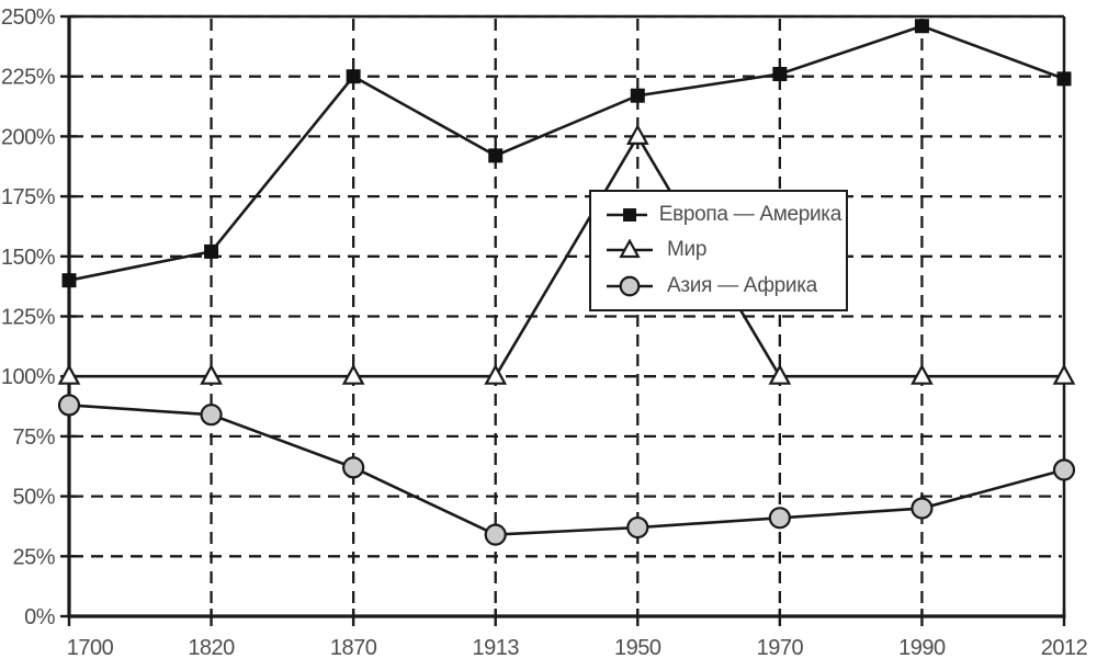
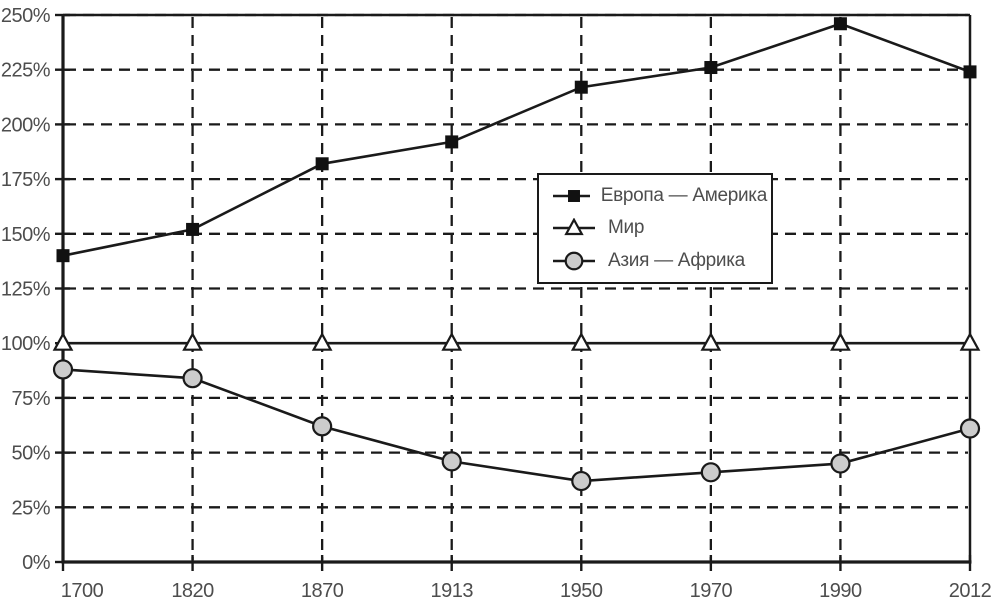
Европа — Америка/1870: 225% -> 182%
Азия — Африка/1913: 34% -> 46%
Мир/1950: 200% -> 100%
